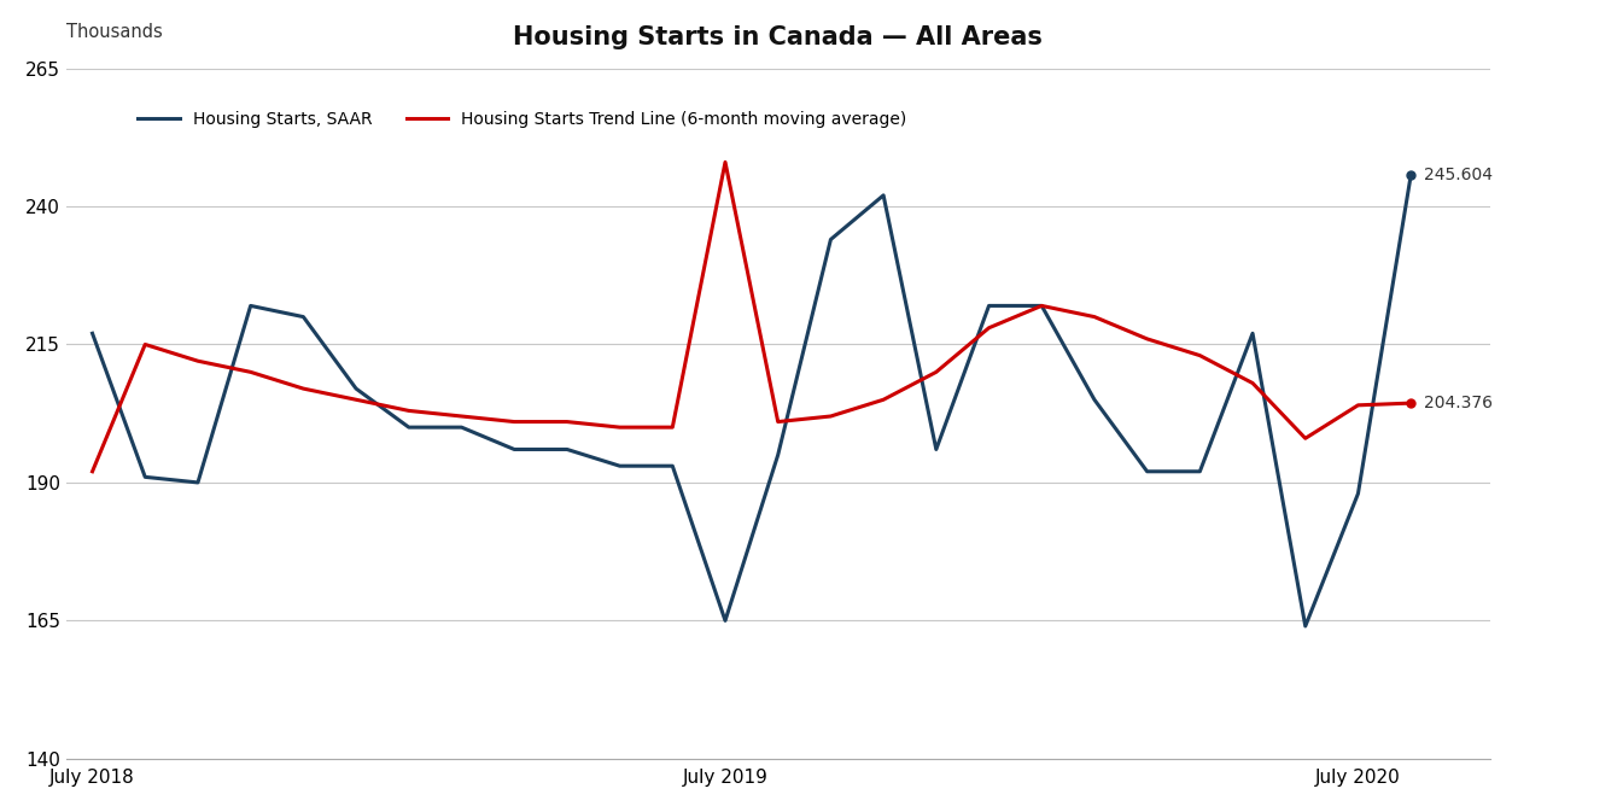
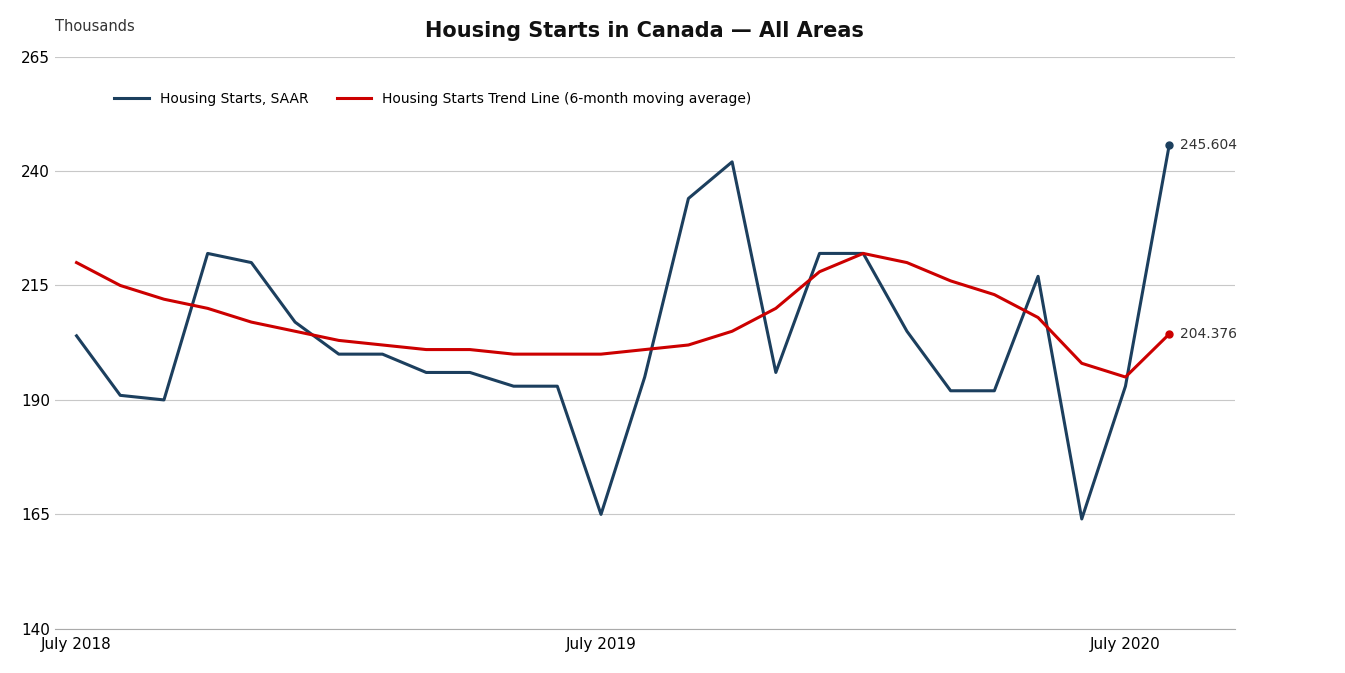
Housing Starts, SAAR/July 2018: 217.0 -> 204.0
Housing Starts Trend Line (6-month moving average)/July 2018: 192.0 -> 220.0
Housing Starts Trend Line (6-month moving average)/July 2019: 248.0 -> 200.0
Housing Starts, SAAR/July 2020: 188.0 -> 193.0
Housing Starts Trend Line (6-month moving average)/July 2020: 204.0 -> 195.0
